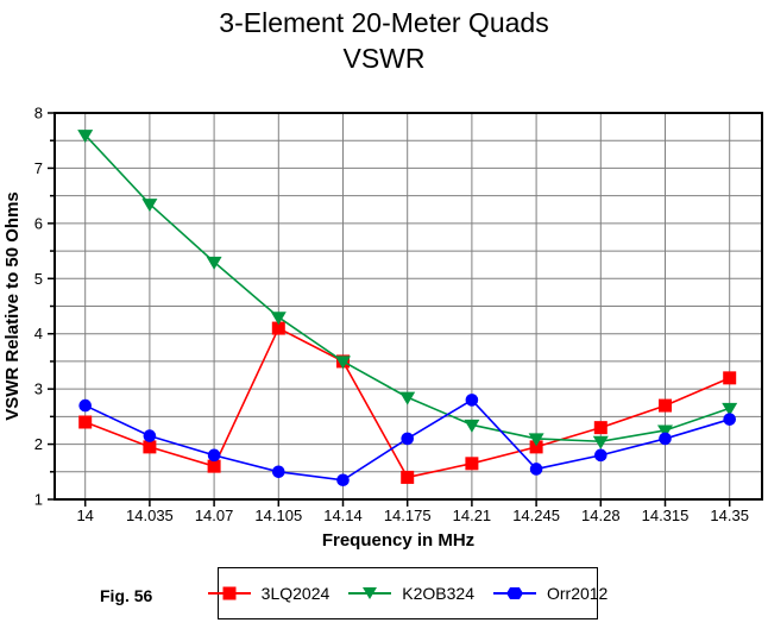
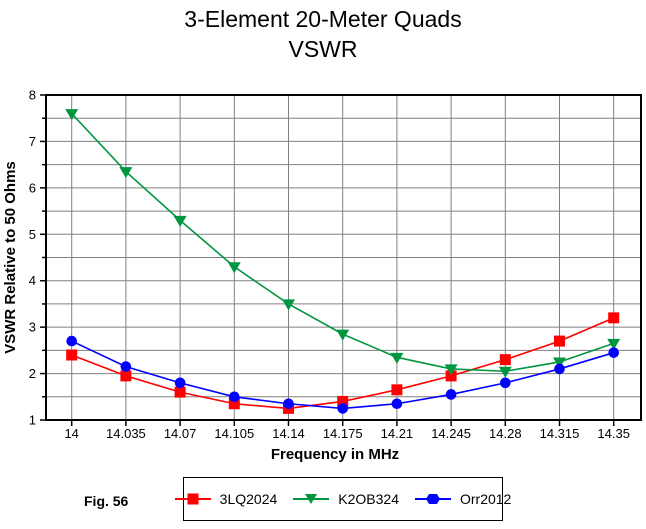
3LQ2024/14.105: 4.1 -> 1.4
3LQ2024/14.14: 3.5 -> 1.2
Orr2012/14.175: 2.1 -> 1.2
Orr2012/14.21: 2.8 -> 1.4
